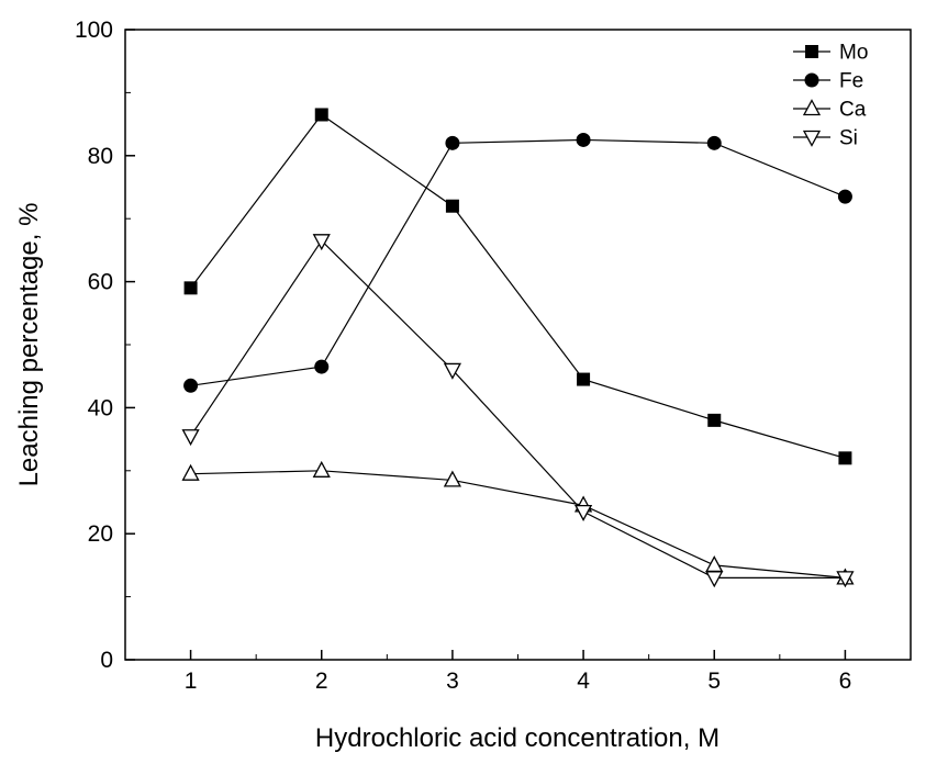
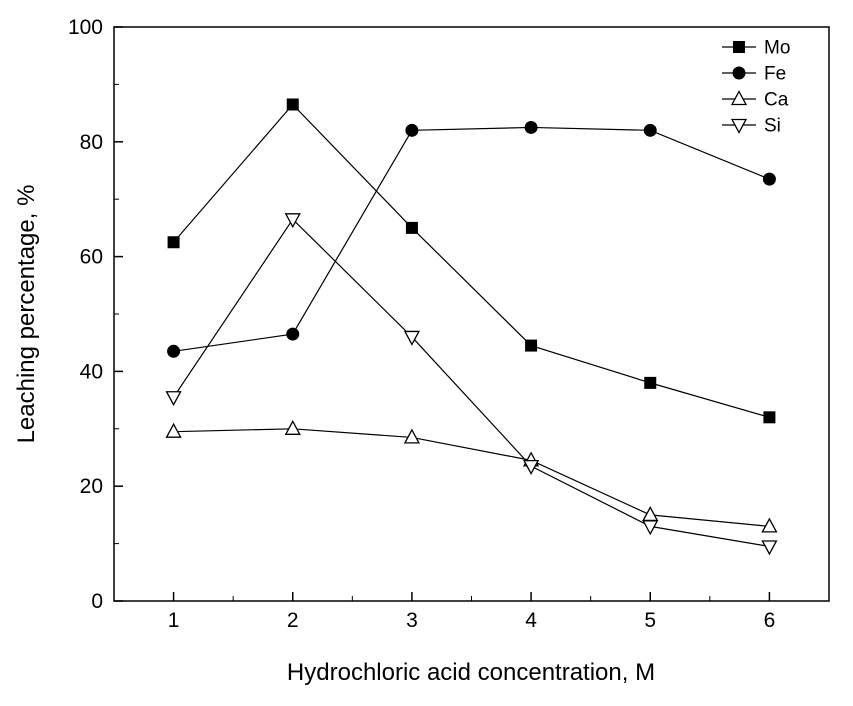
Mo/1: 59 -> 62
Mo/3: 72 -> 65
Si/6: 13 -> 10
